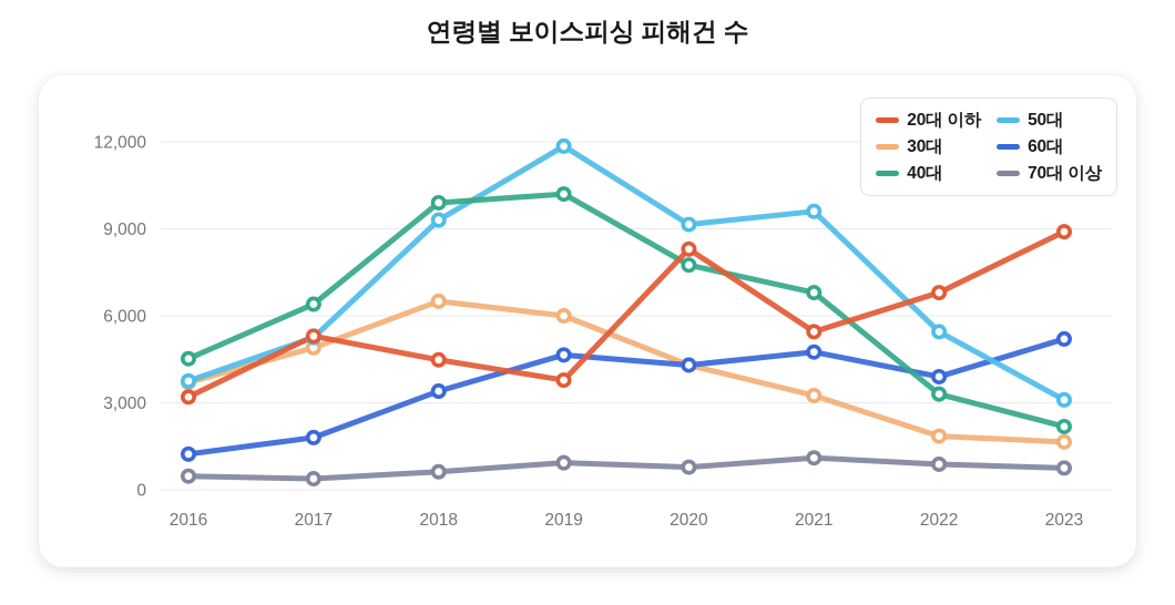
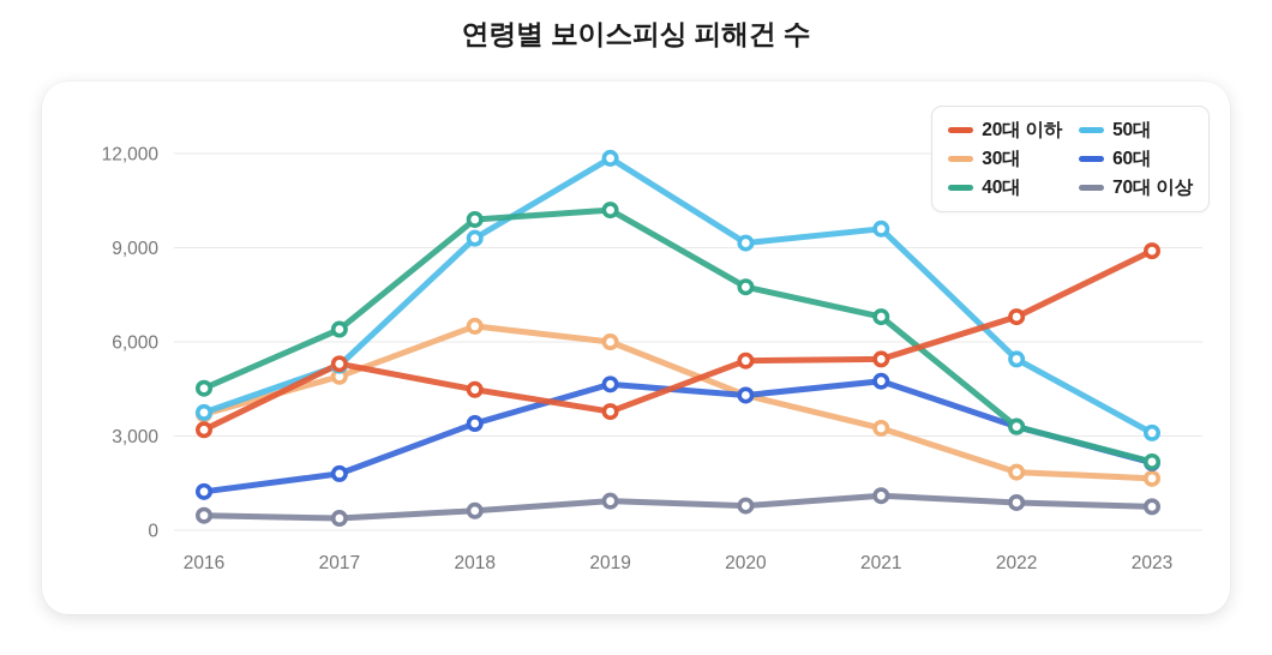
20대 이하/2020: 8300 -> 5400
60대/2022: 3900 -> 3300
60대/2023: 5200 -> 2200
